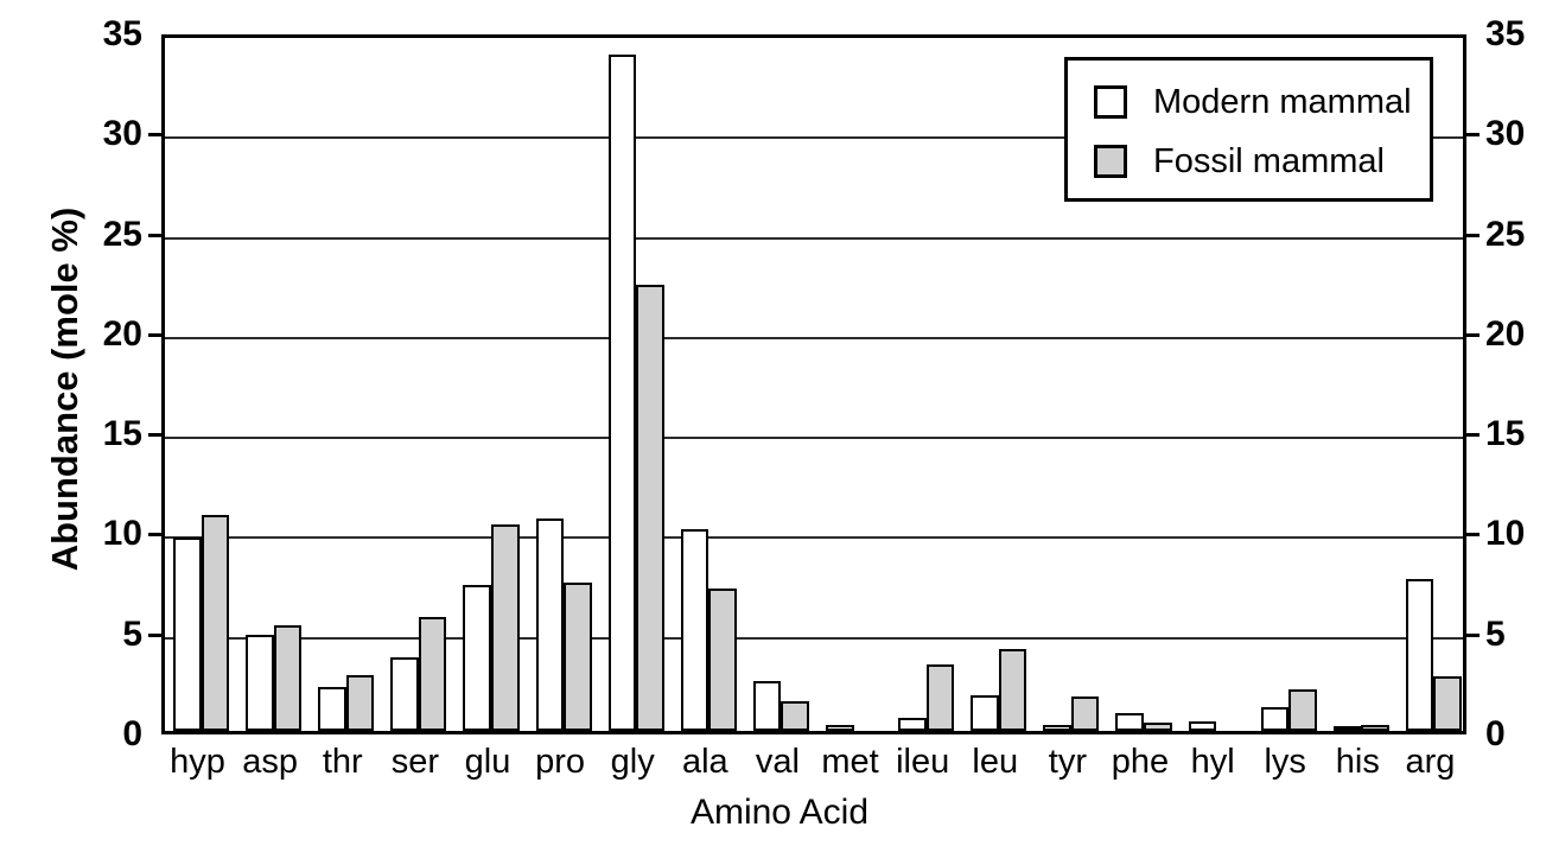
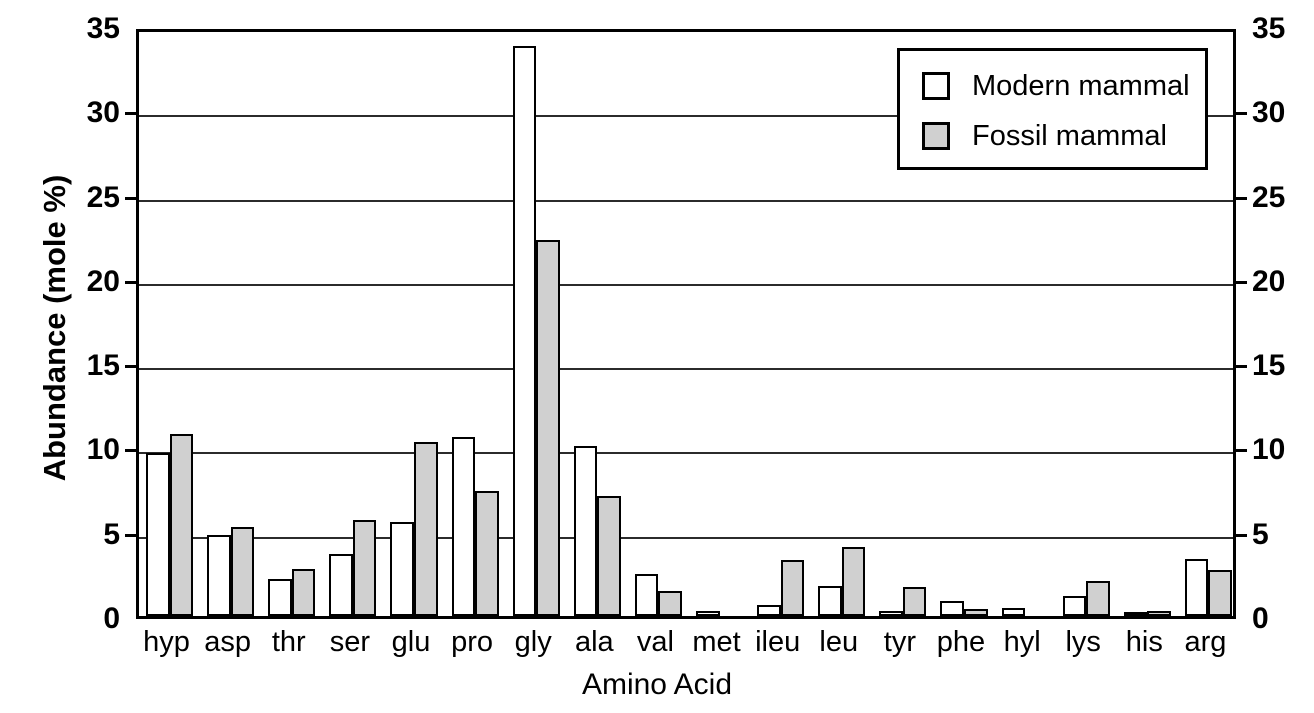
Modern mammal/glu: 7.3 -> 5.6
Modern mammal/arg: 7.6 -> 3.4
